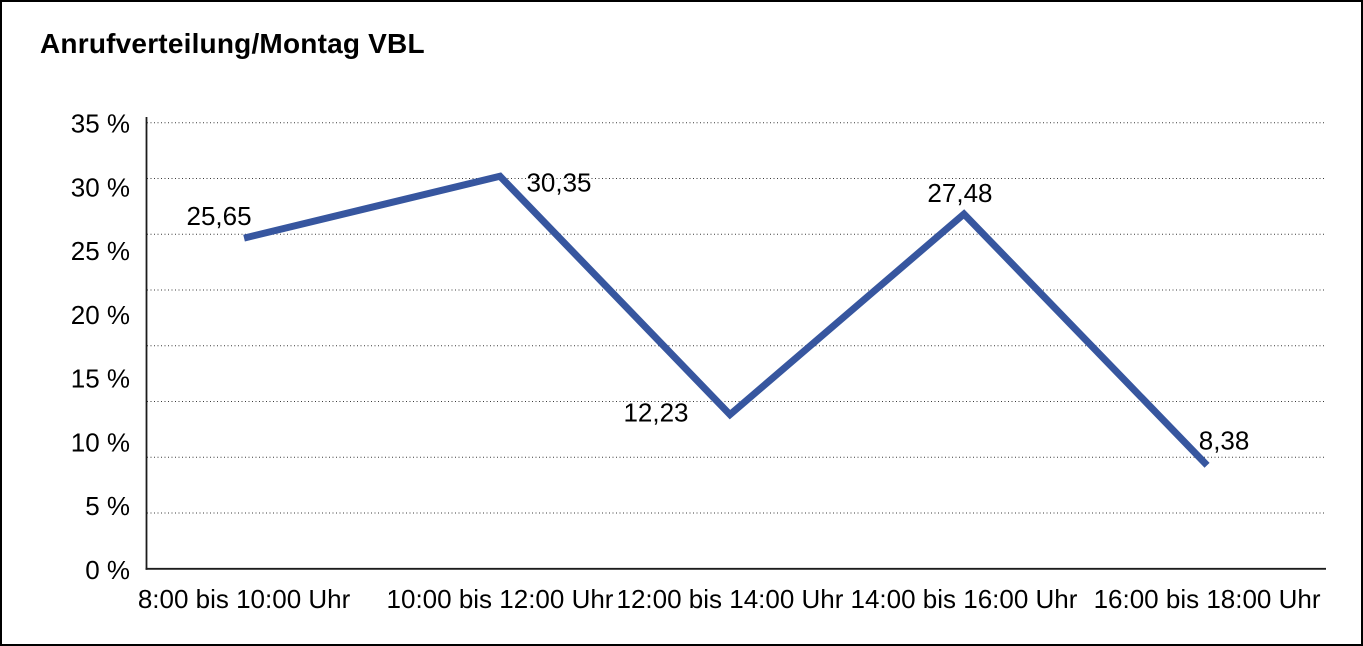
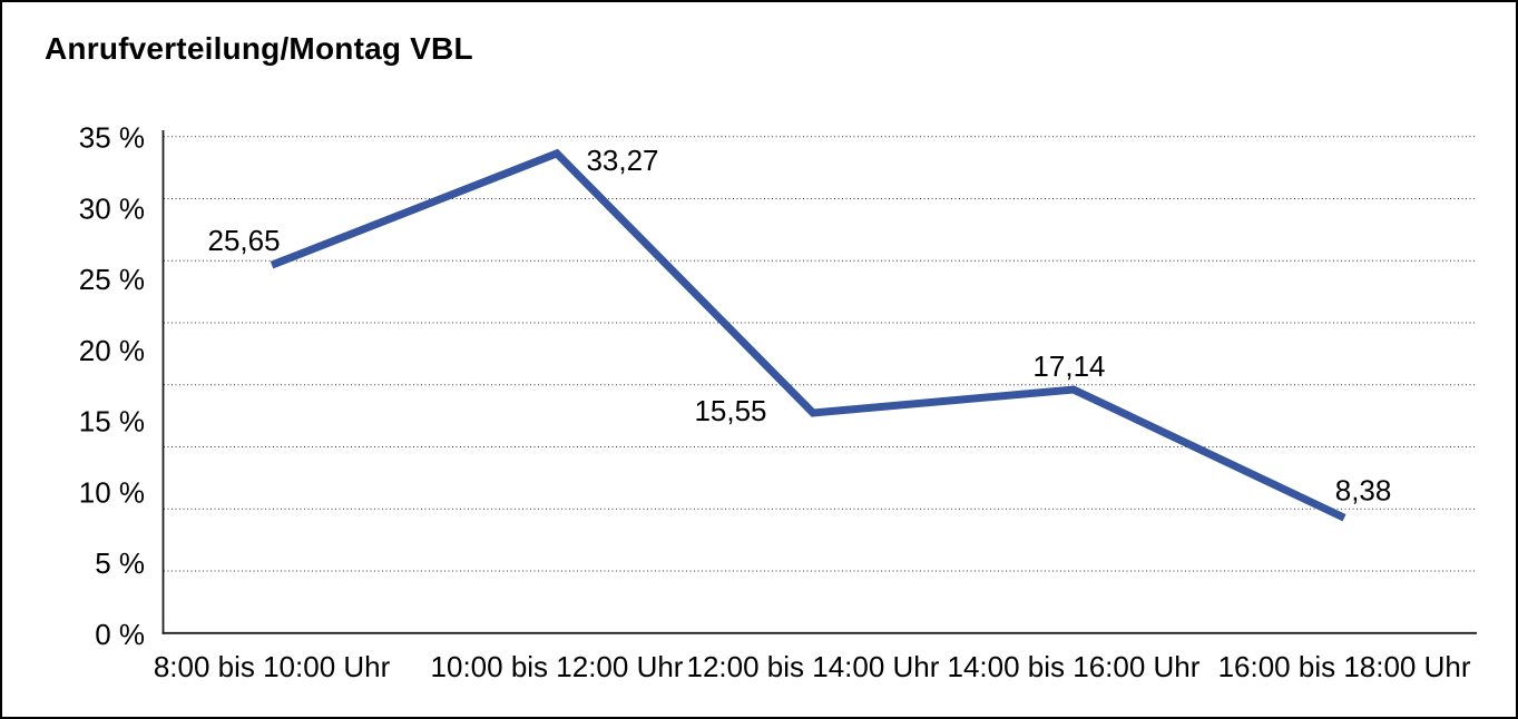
10:00 bis 12:00 Uhr: 30,35 -> 33,27
12:00 bis 14:00 Uhr: 12,23 -> 15,55
14:00 bis 16:00 Uhr: 27,48 -> 17,14
